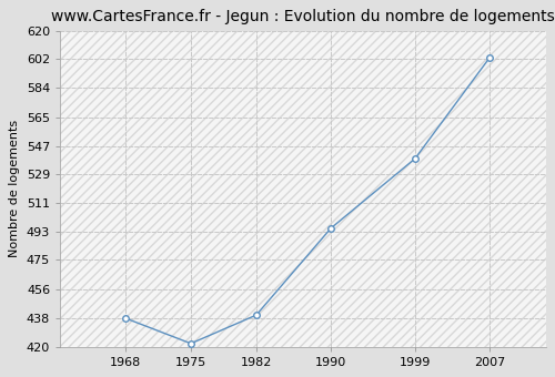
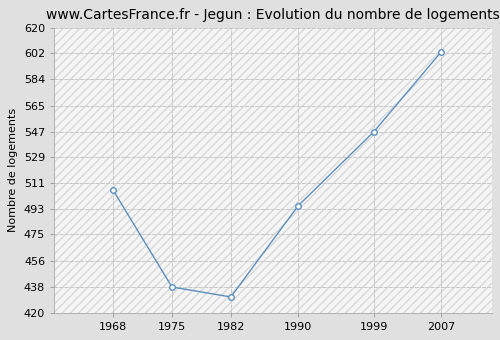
1968: 438 -> 506
1975: 422 -> 438
1982: 440 -> 431
1999: 539 -> 547
